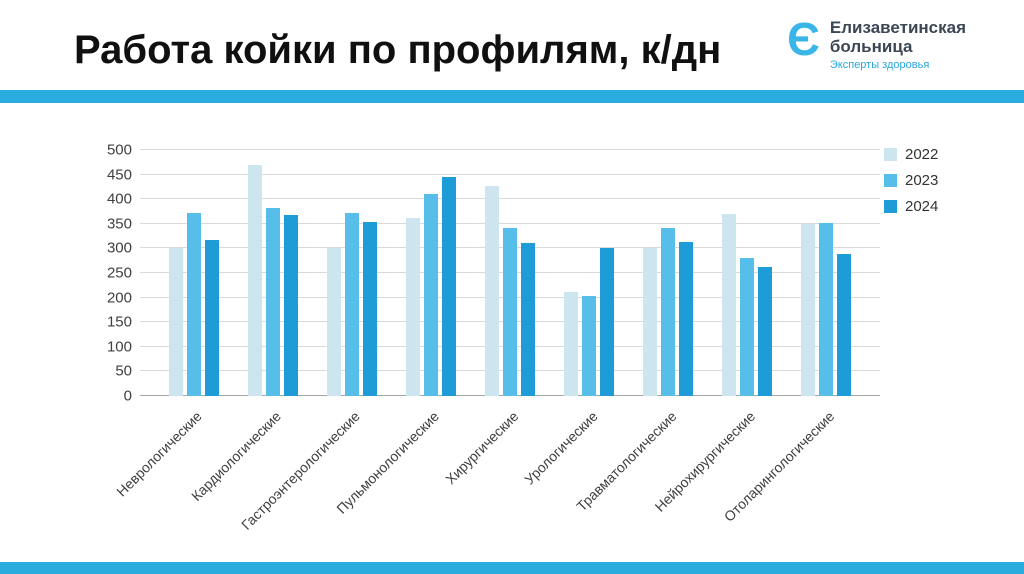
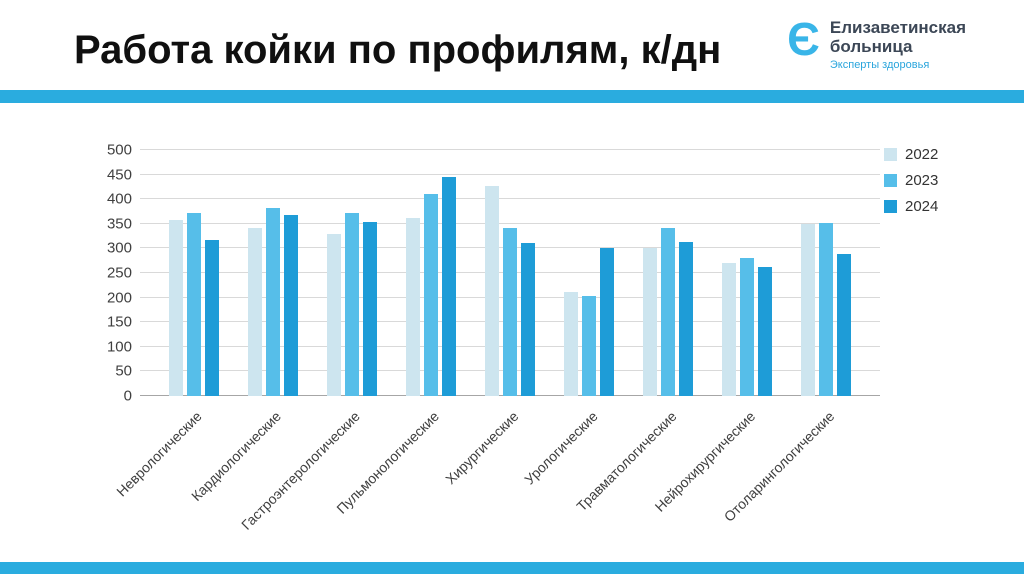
2022/Неврологические: 300 -> 360
2022/Кардиологические: 470 -> 340
2022/Гастроэнтерологические: 300 -> 330
2022/Нейрохирургические: 370 -> 270
